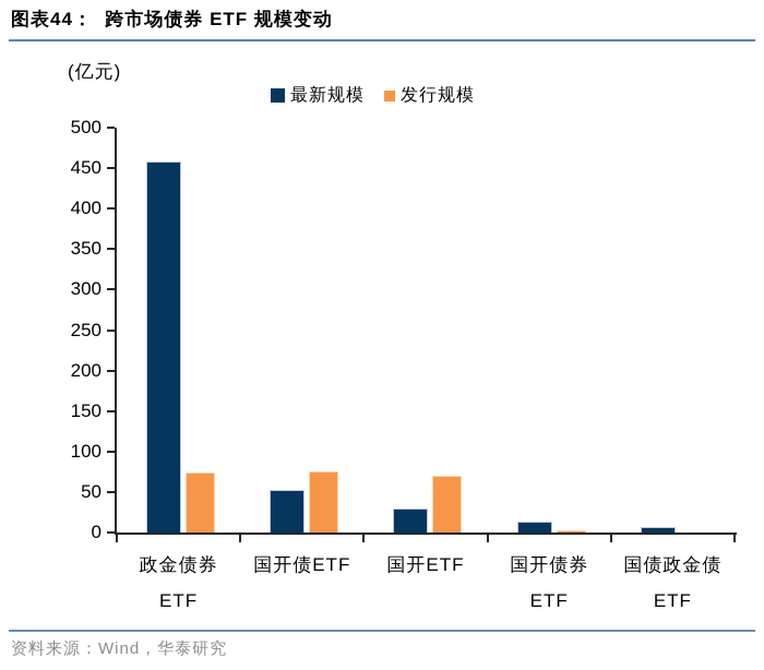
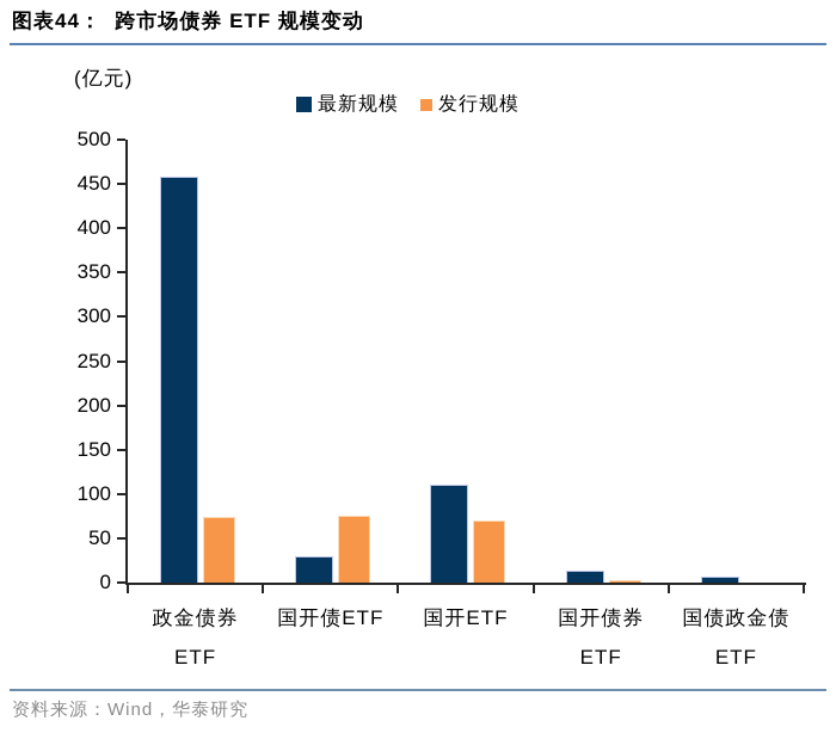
最新规模/国开债ETF: 50 -> 30
最新规模/国开ETF: 30 -> 110
